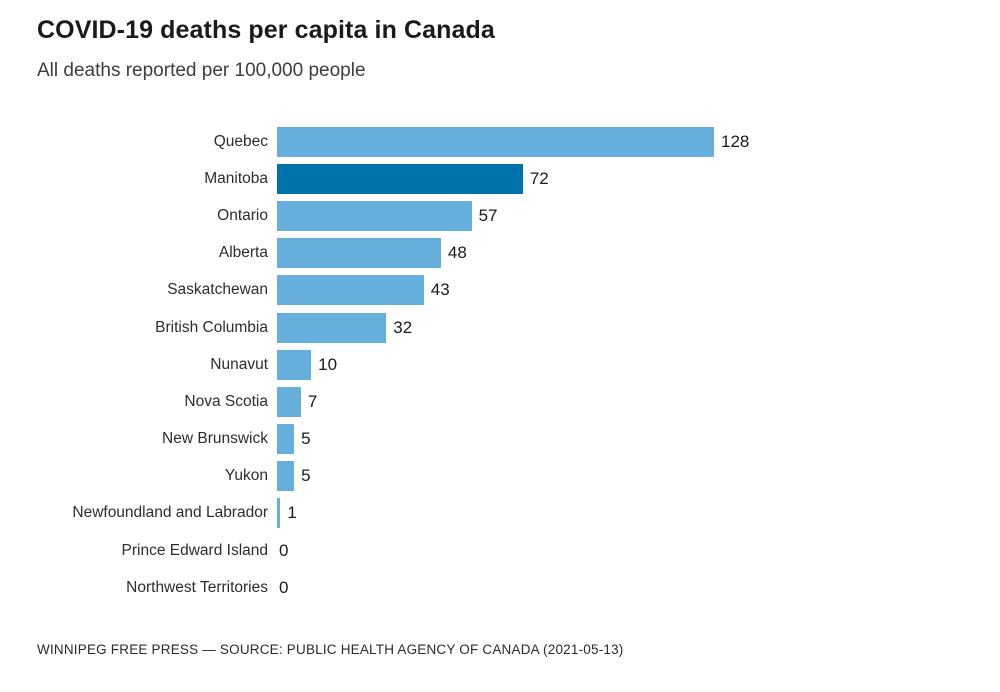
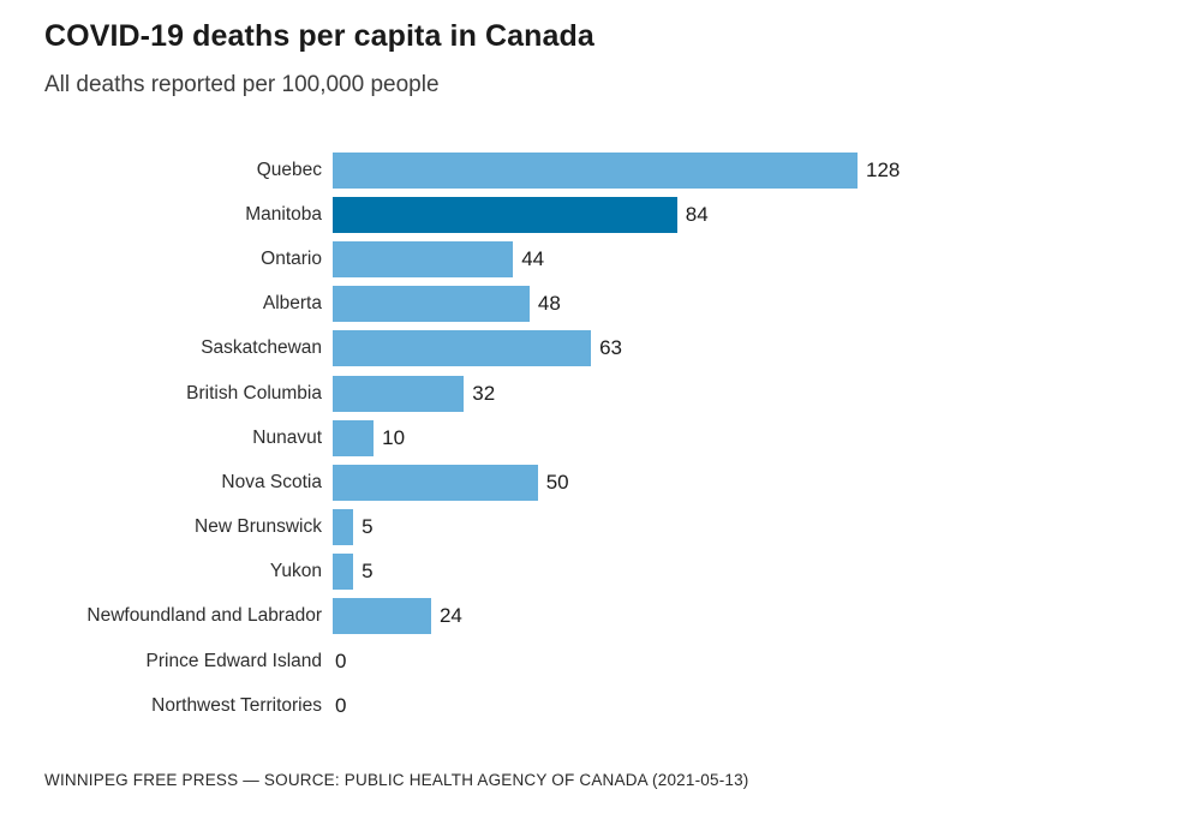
Manitoba: 72 -> 84
Ontario: 57 -> 44
Saskatchewan: 43 -> 63
Nova Scotia: 7 -> 50
Newfoundland and Labrador: 1 -> 24
